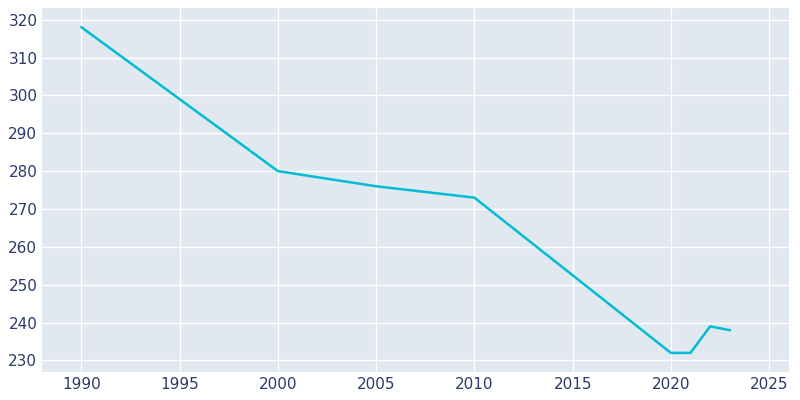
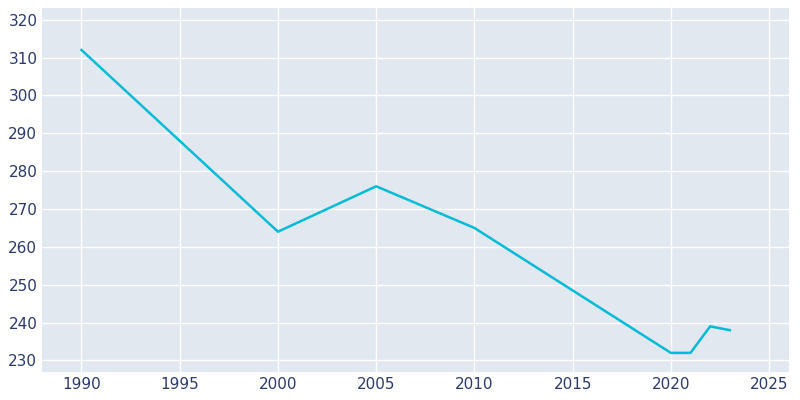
1990: 318 -> 312
2000: 280 -> 264
2010: 273 -> 265
